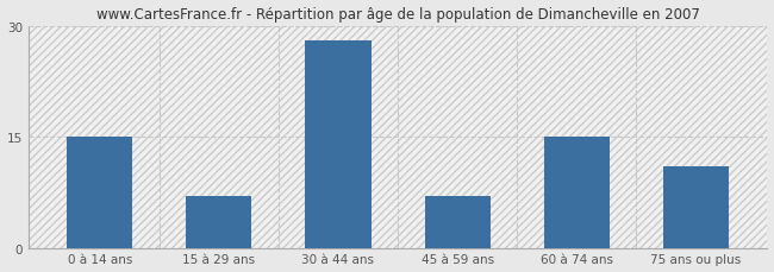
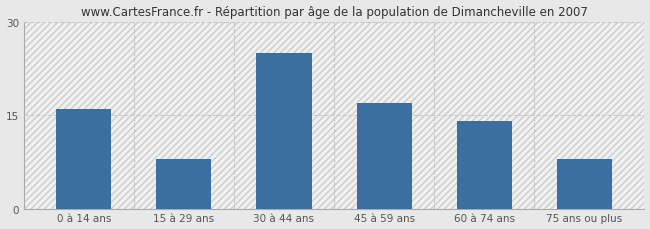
0 à 14 ans: 15 -> 16
15 à 29 ans: 7 -> 8
30 à 44 ans: 28 -> 25
45 à 59 ans: 7 -> 17
60 à 74 ans: 15 -> 14
75 ans ou plus: 11 -> 8
